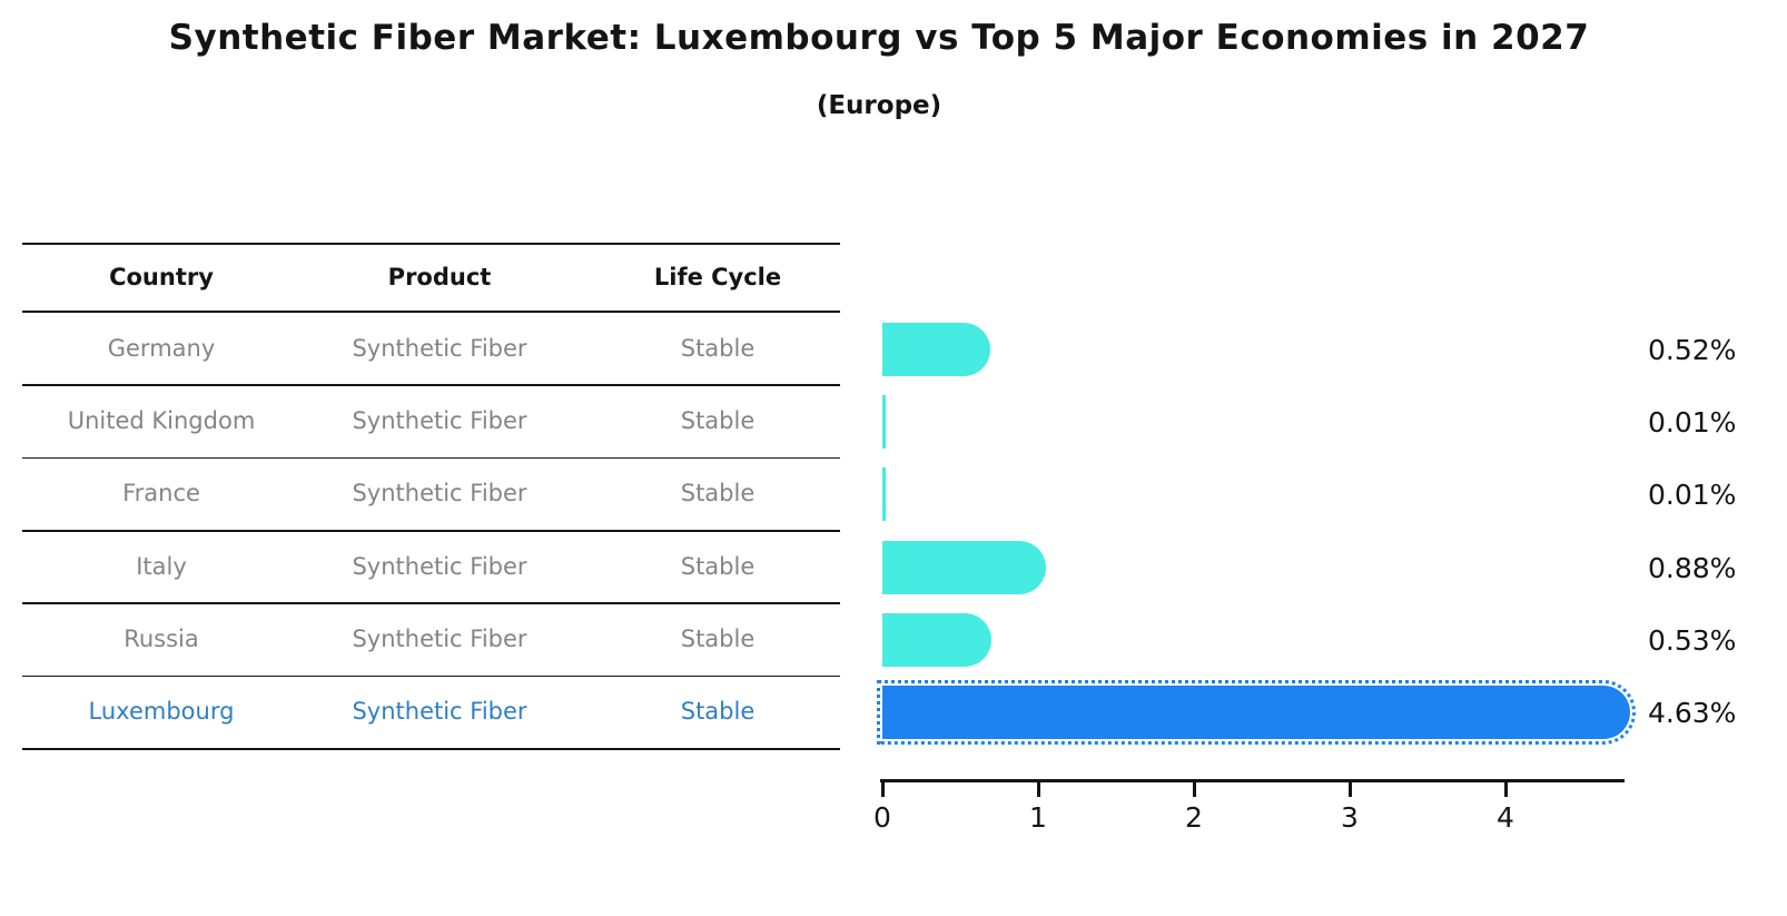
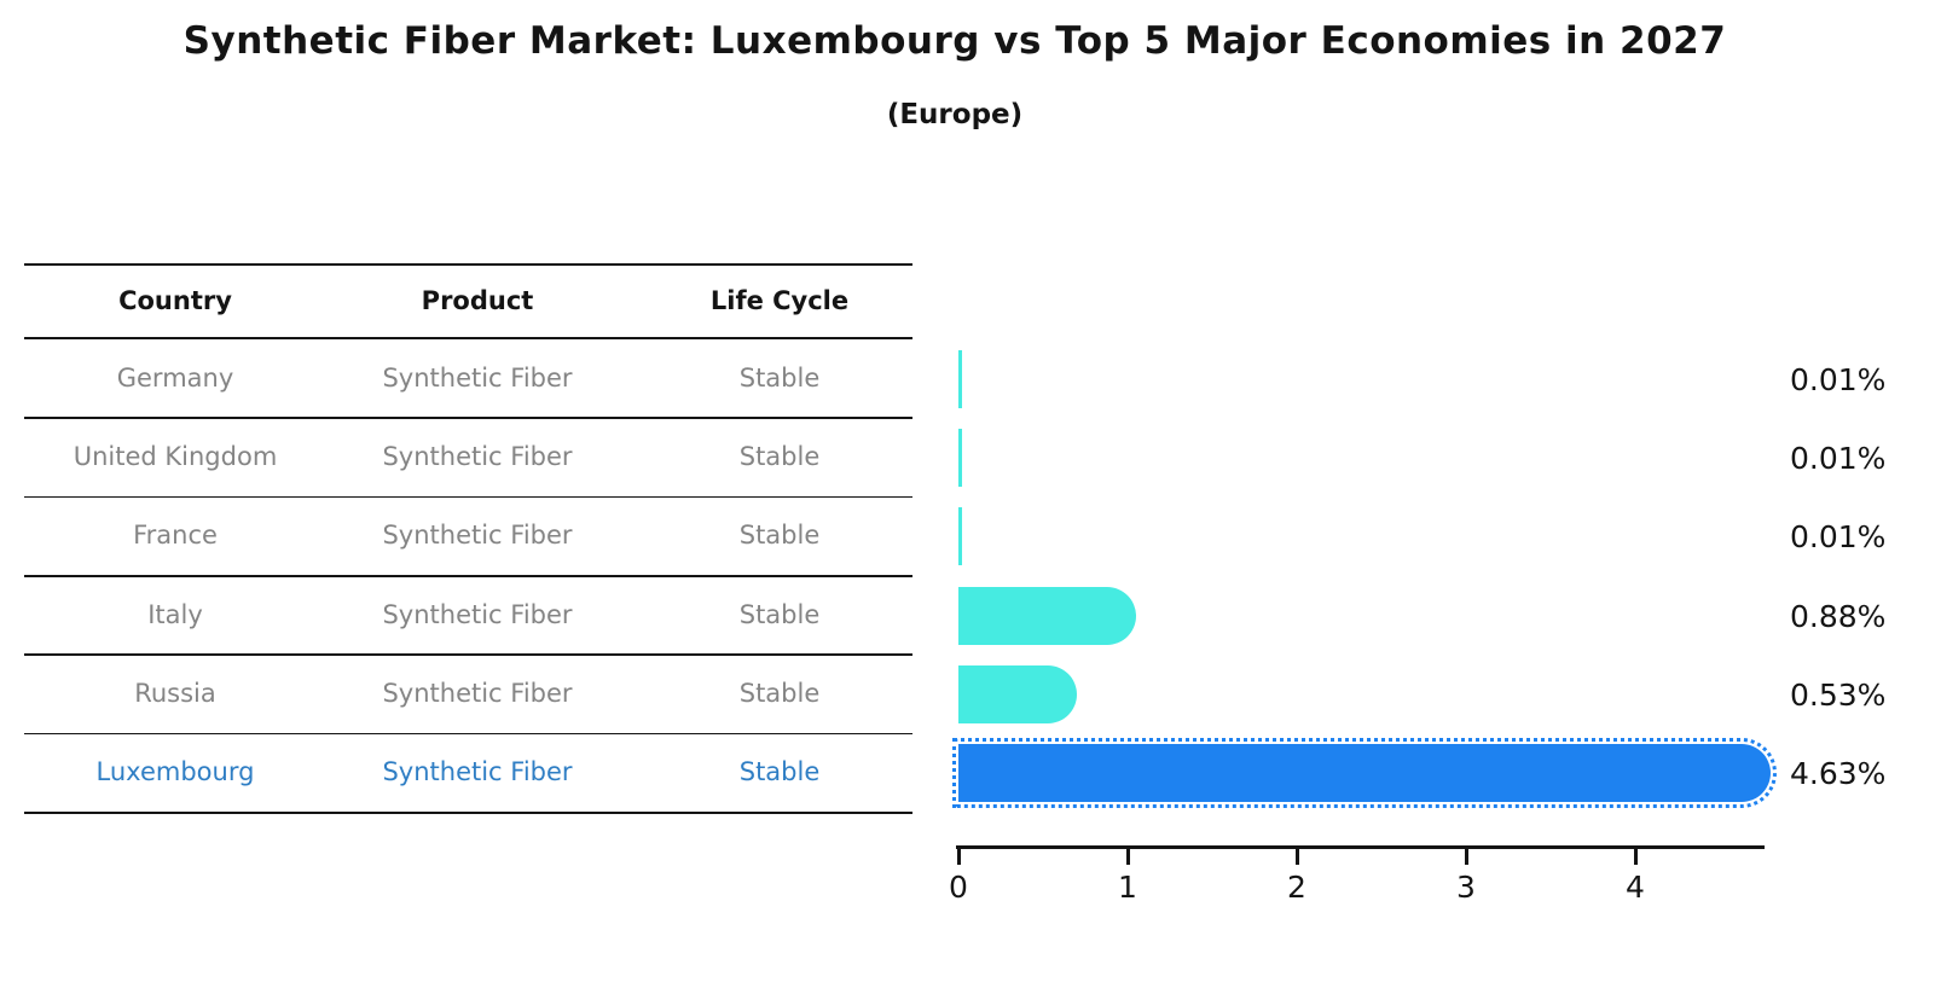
Germany: 0.52% -> 0.01%
